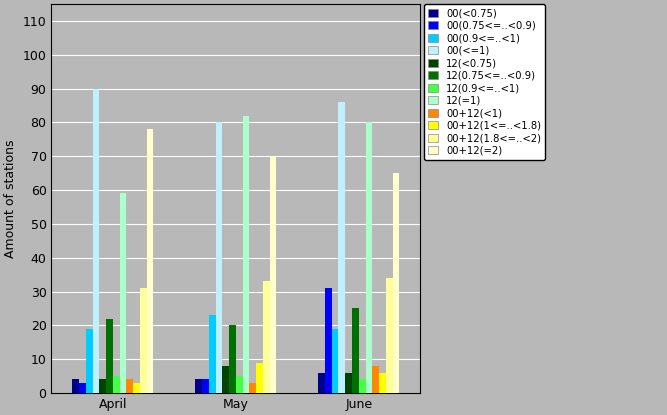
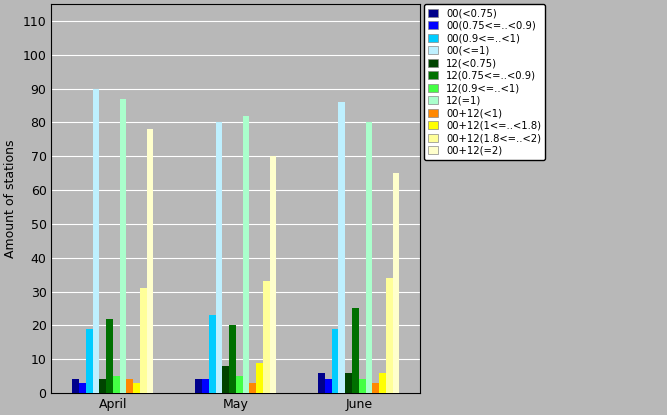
12(=1)/April: 59 -> 87
00(0.75<=..<0.9)/June: 31 -> 4
00+12(<1)/June: 8 -> 3
